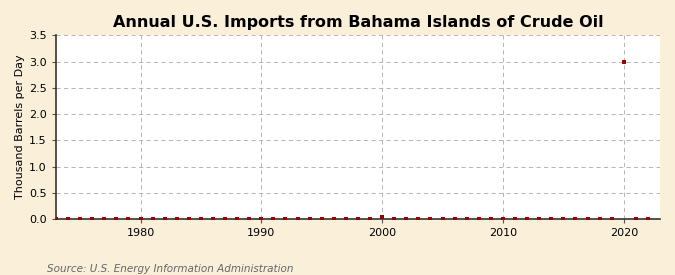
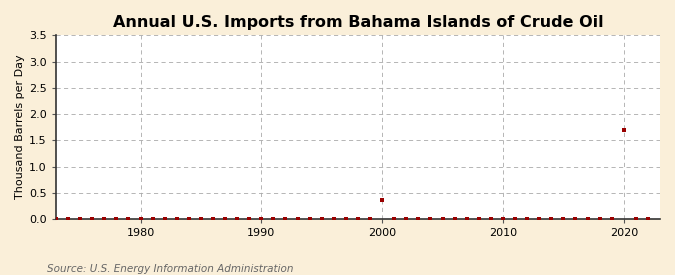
2000: 0.03 -> 0.36
2020: 3.00 -> 1.70
